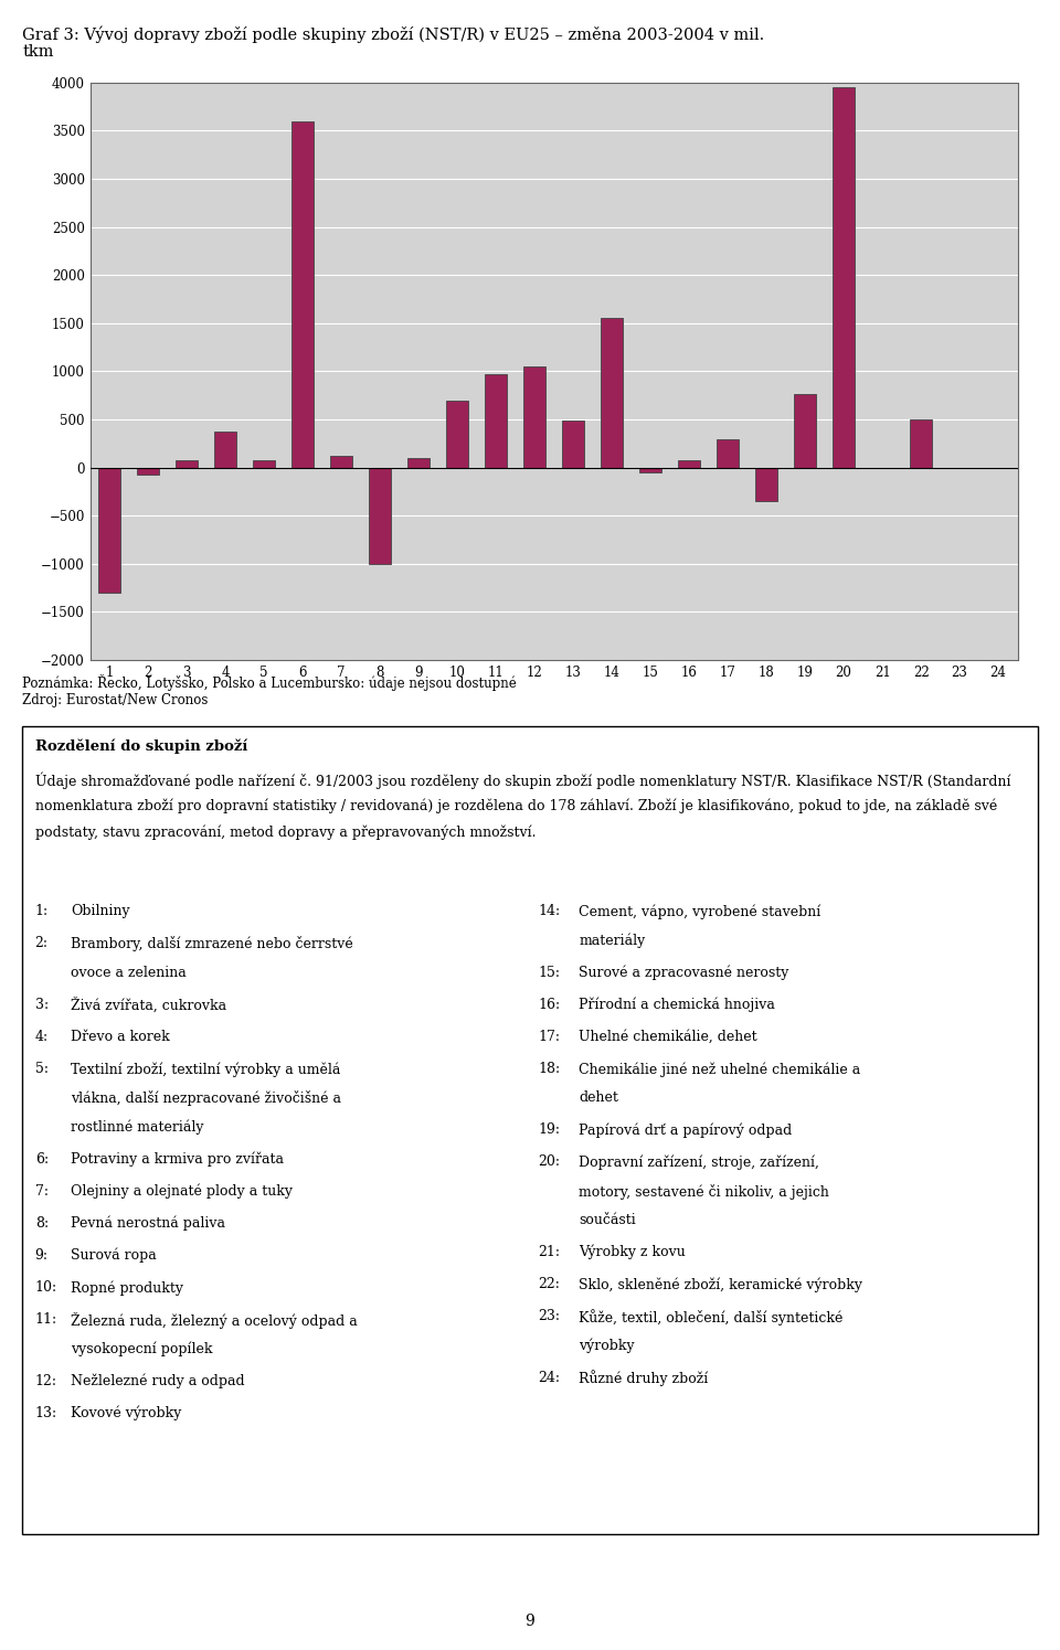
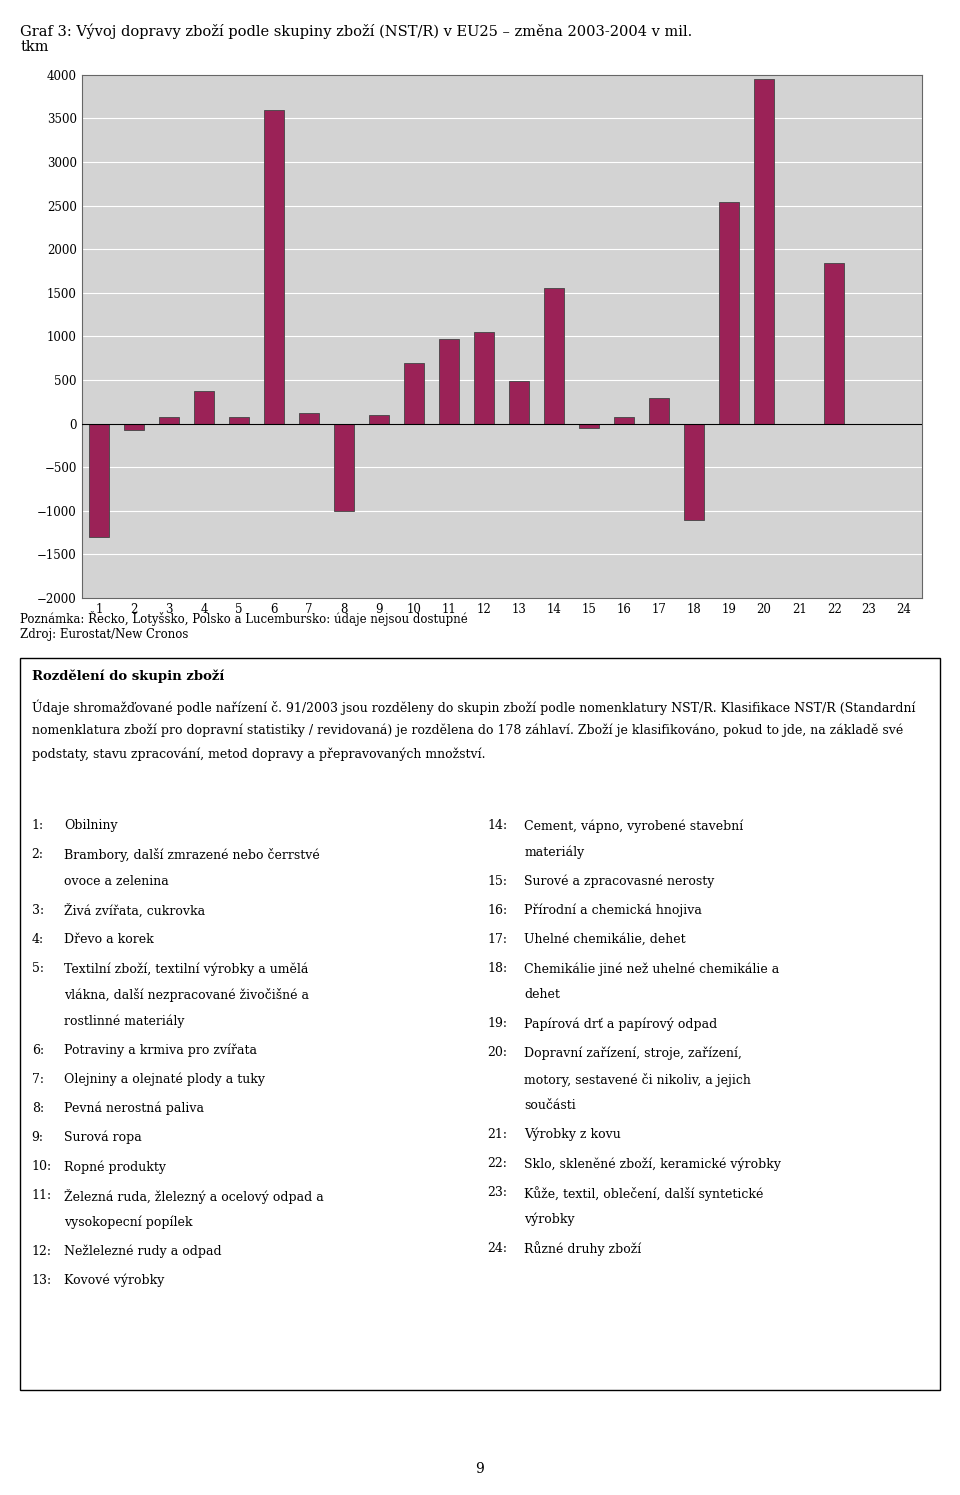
18: -350 -> -1100
19: 760 -> 2540
22: 500 -> 1840
